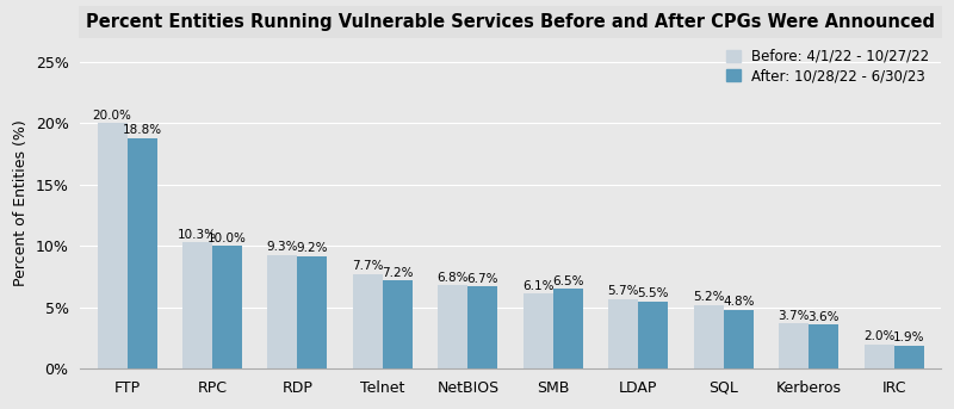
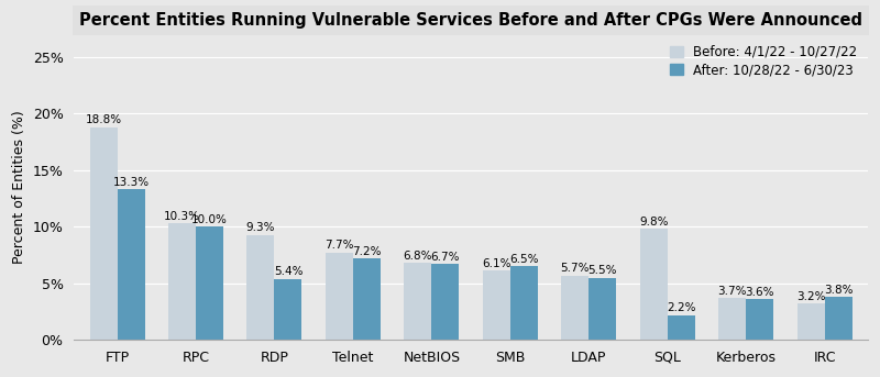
Before: 4/1/22 - 10/27/22/FTP: 20.0% -> 18.8%
After: 10/28/22 - 6/30/23/FTP: 18.8% -> 13.3%
After: 10/28/22 - 6/30/23/RDP: 9.2% -> 5.4%
Before: 4/1/22 - 10/27/22/SQL: 5.2% -> 9.8%
After: 10/28/22 - 6/30/23/SQL: 4.8% -> 2.2%
Before: 4/1/22 - 10/27/22/IRC: 2.0% -> 3.2%
After: 10/28/22 - 6/30/23/IRC: 1.9% -> 3.8%
